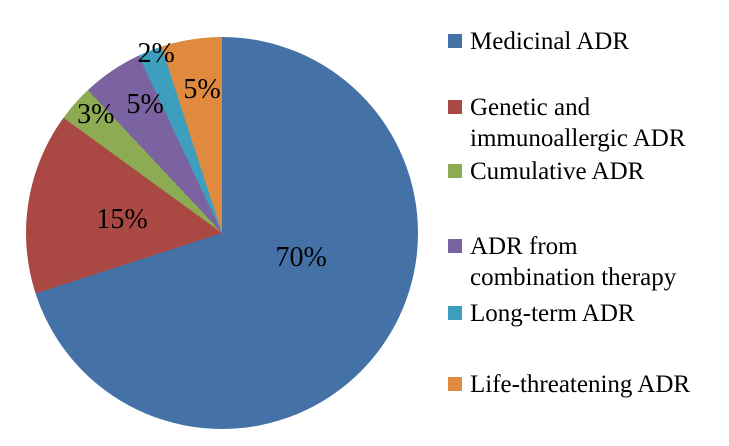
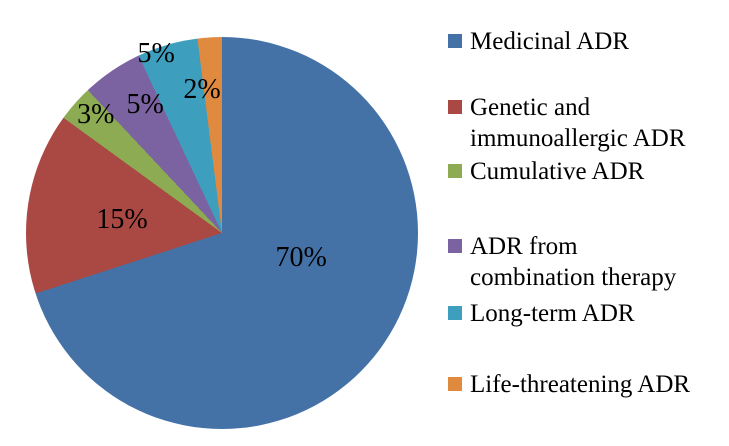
Long-term ADR: 2% -> 5%
Life-threatening ADR: 5% -> 2%
